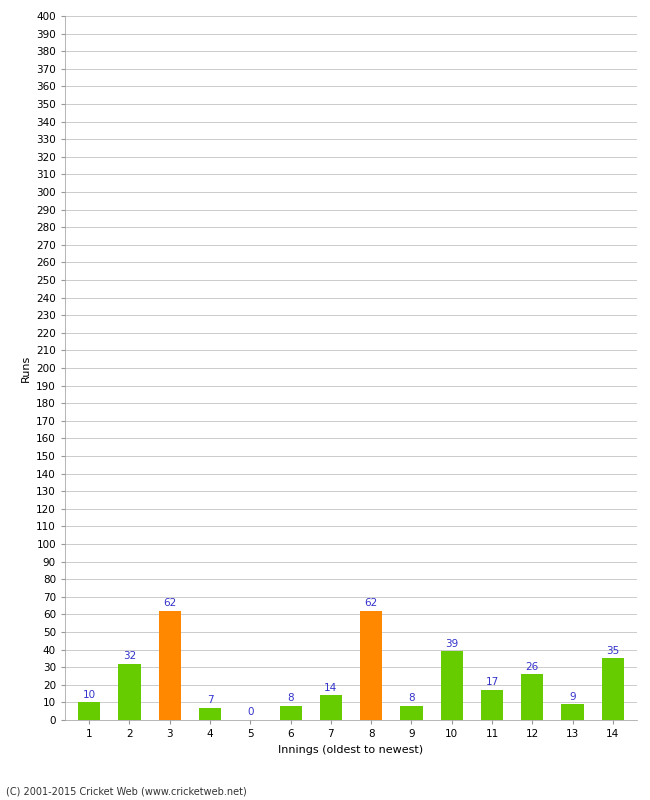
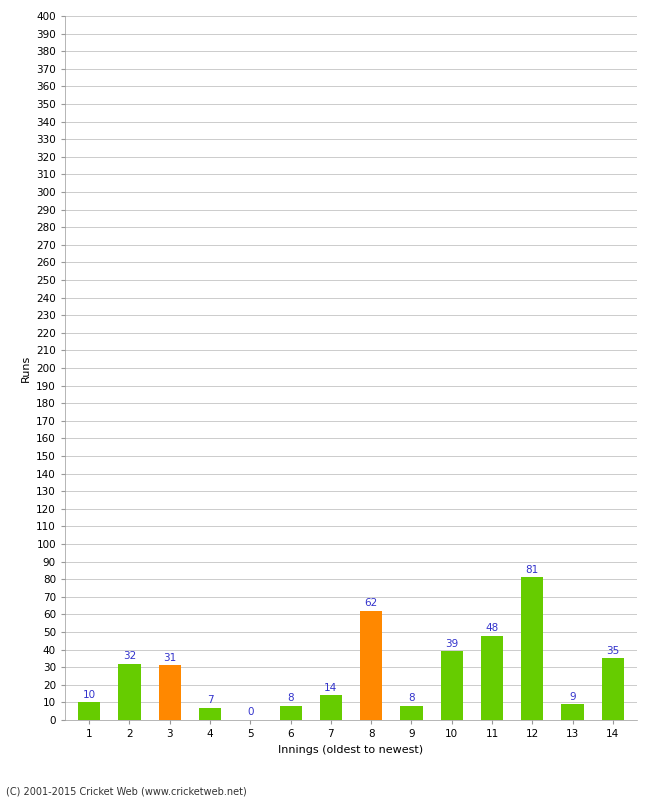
3: 62 -> 31
11: 17 -> 48
12: 26 -> 81
